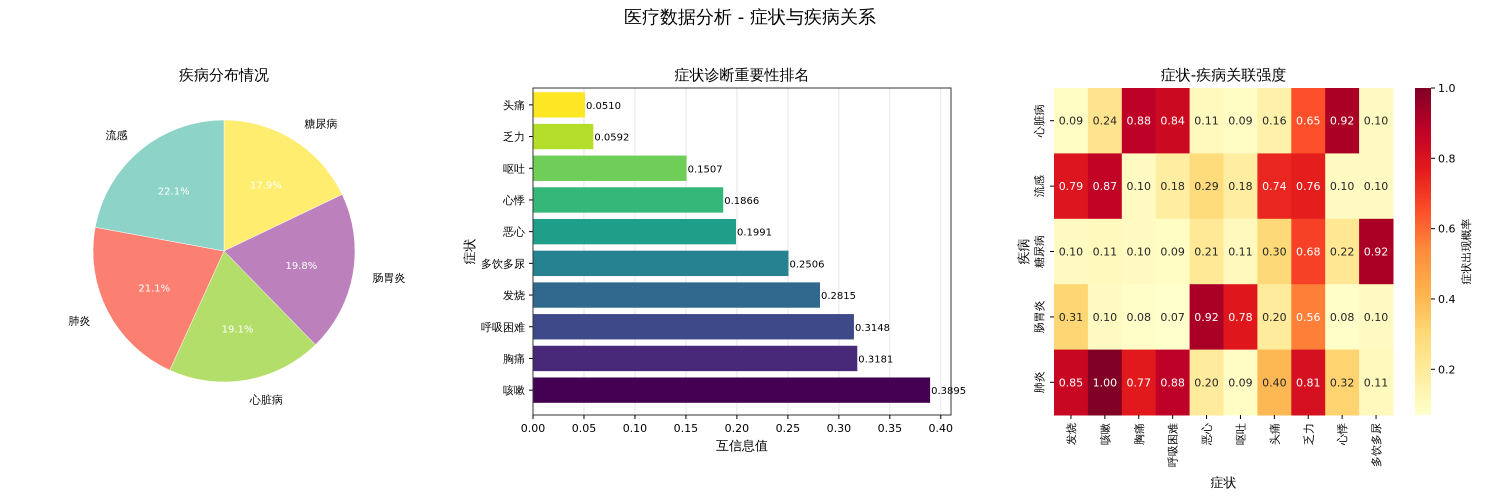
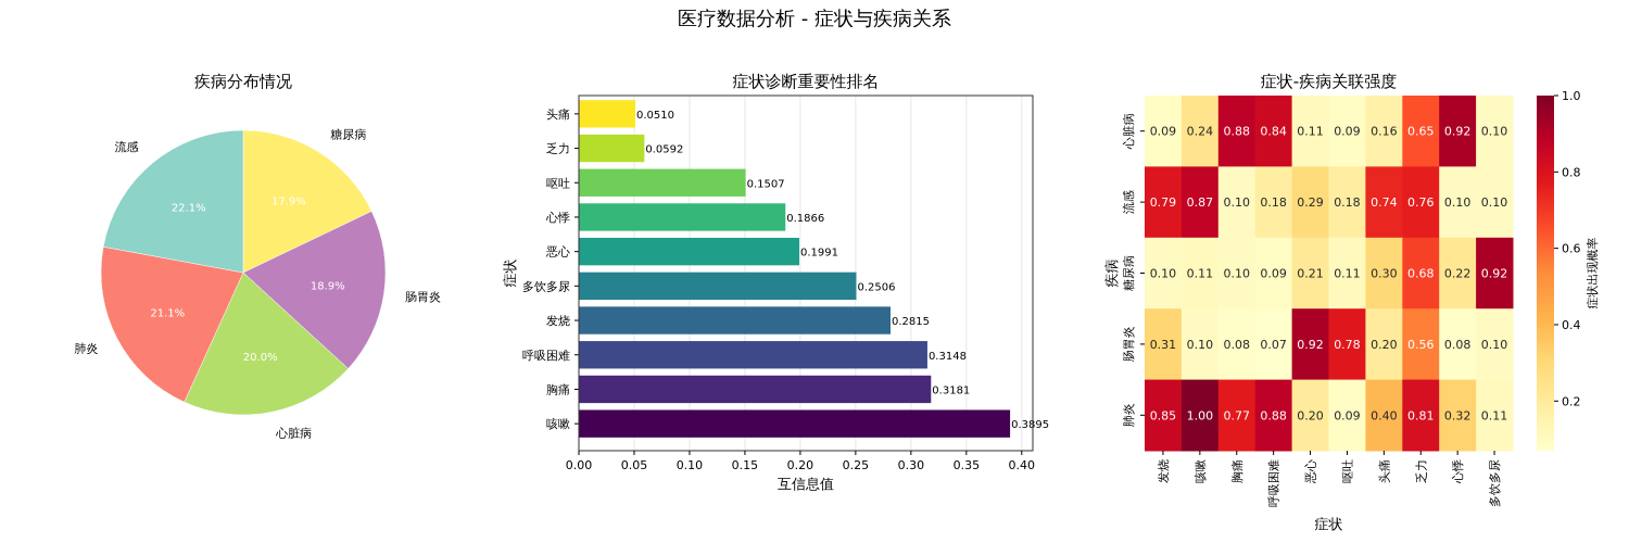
疾病分布情况/肠胃炎: 19.8% -> 18.9%
疾病分布情况/心脏病: 19.1% -> 20.0%
